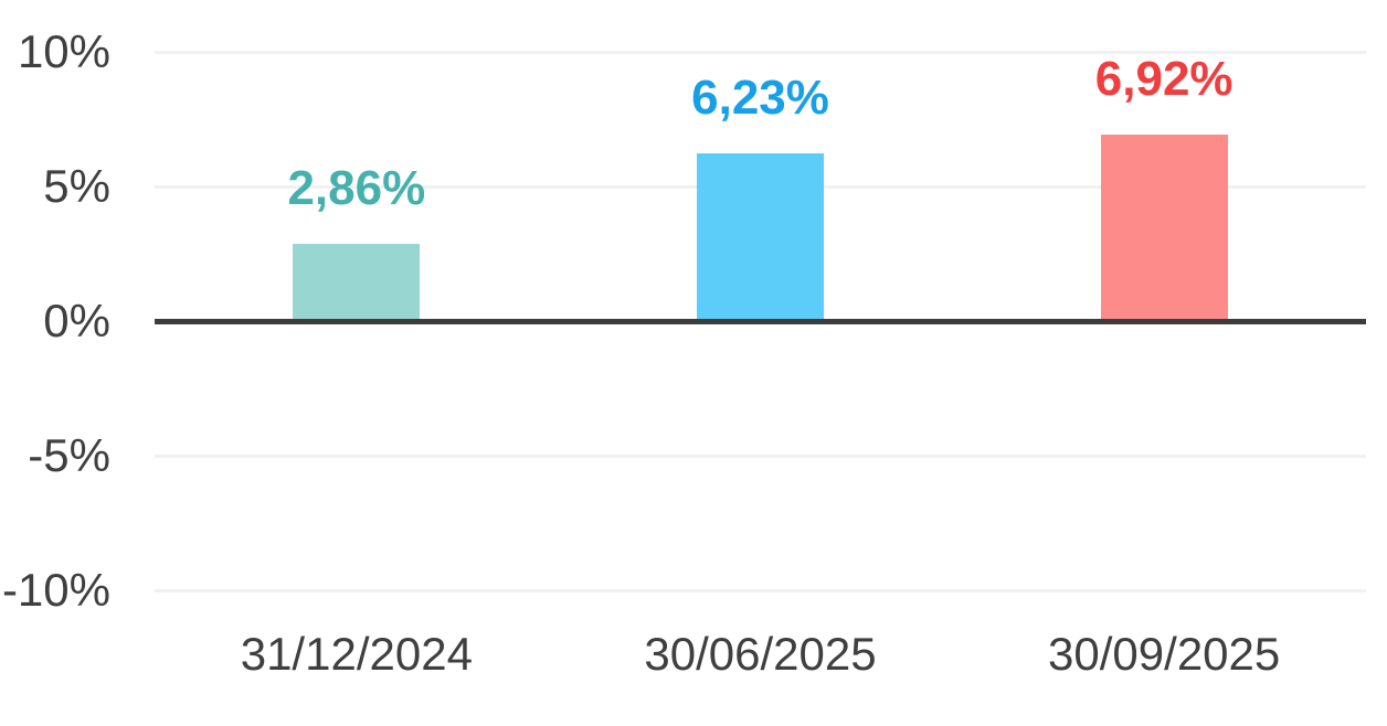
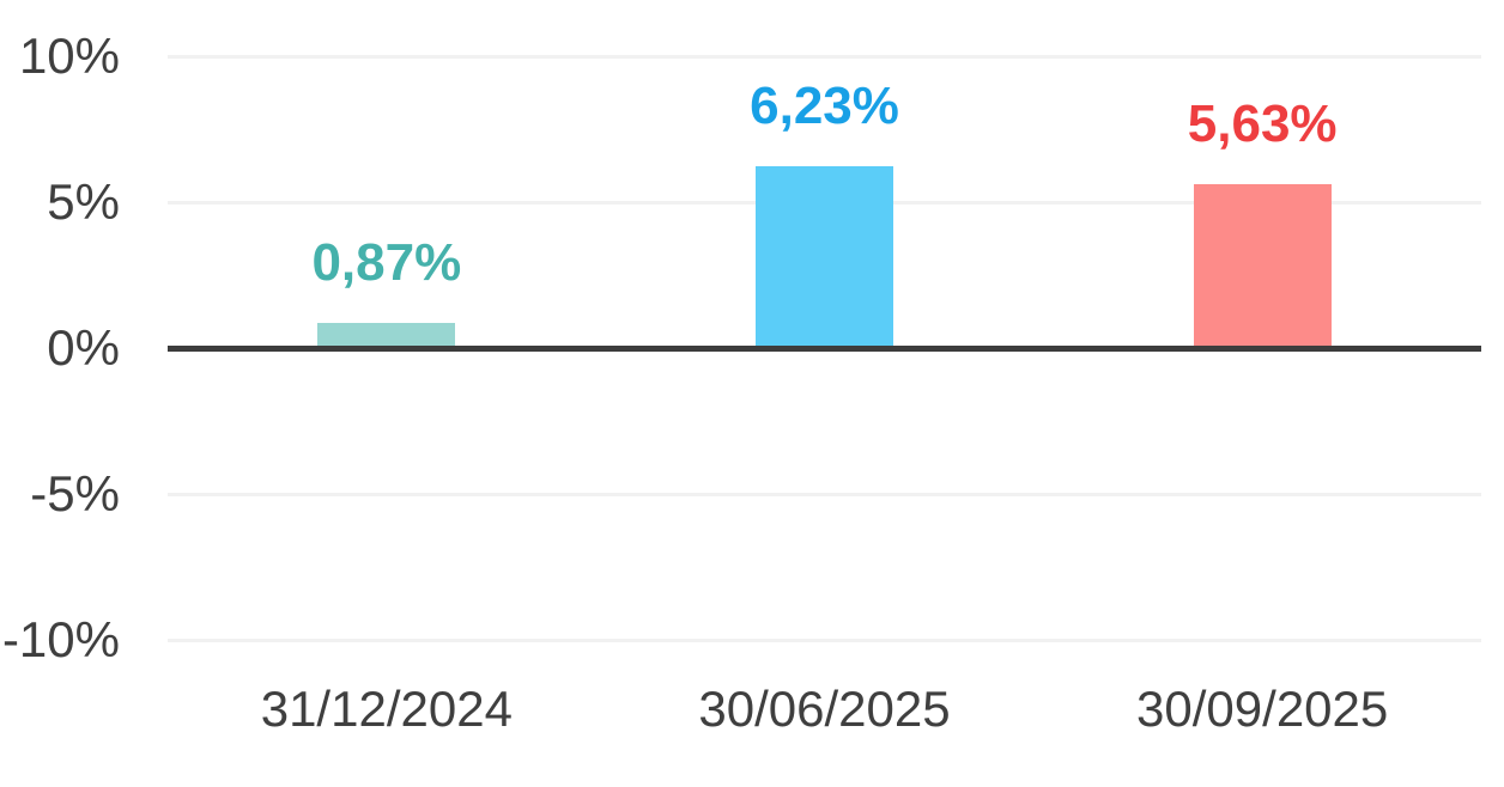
31/12/2024: 2,86% -> 0,87%
30/09/2025: 6,92% -> 5,63%
